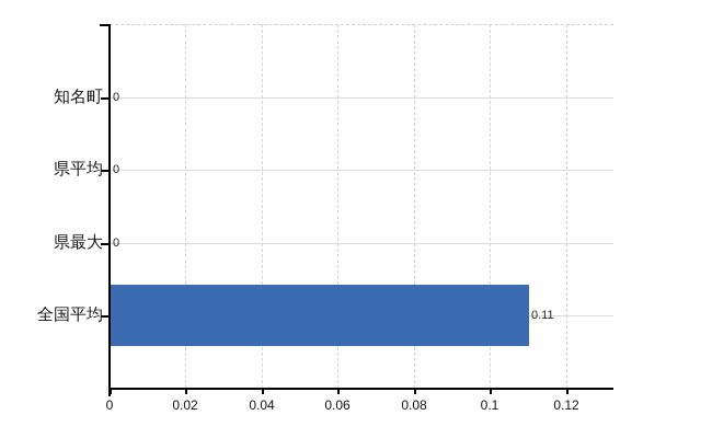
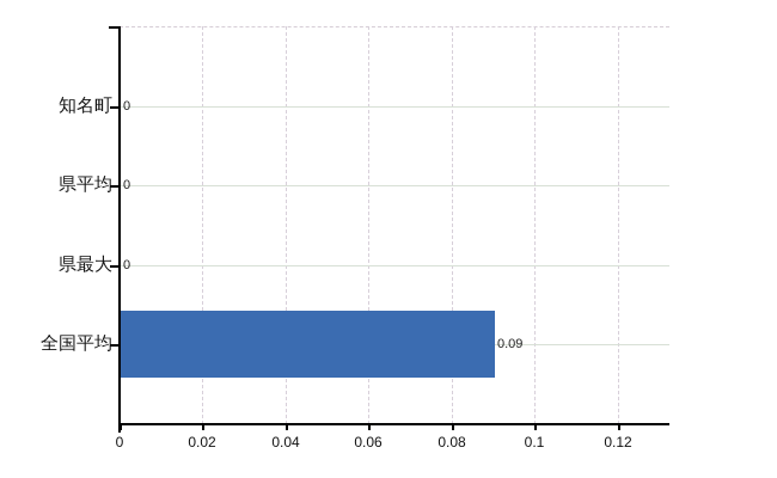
全国平均: 0.11 -> 0.09
